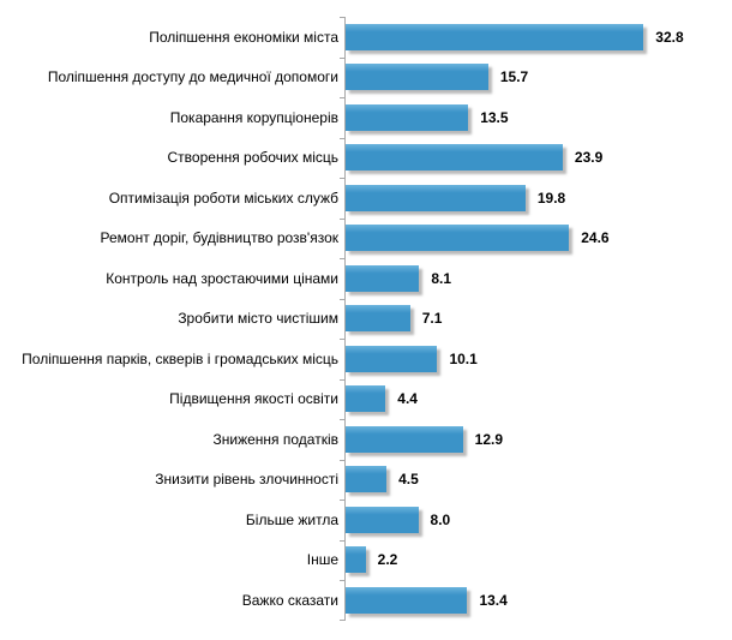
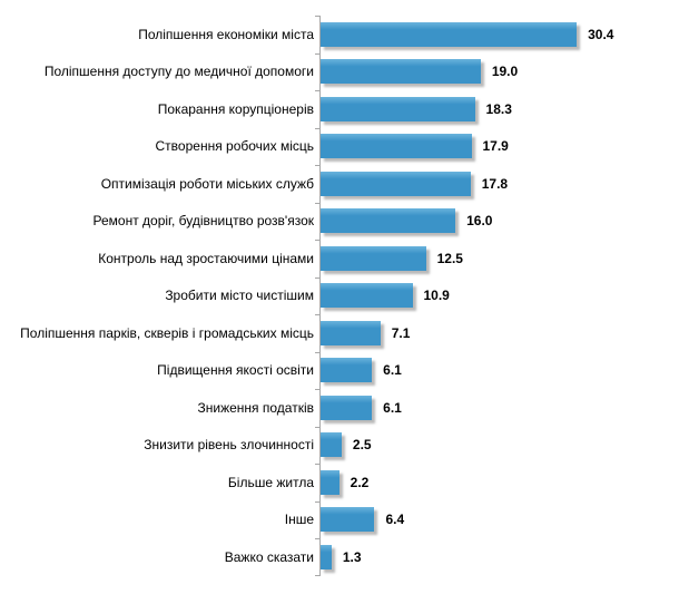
Поліпшення економіки міста: 32.8 -> 30.4
Поліпшення доступу до медичної допомоги: 15.7 -> 19.0
Покарання корупціонерів: 13.5 -> 18.3
Створення робочих місць: 23.9 -> 17.9
Оптимізація роботи міських служб: 19.8 -> 17.8
Ремонт доріг, будівництво розв'язок: 24.6 -> 16.0
Контроль над зростаючими цінами: 8.1 -> 12.5
Зробити місто чистішим: 7.1 -> 10.9
Поліпшення парків, скверів і громадських місць: 10.1 -> 7.1
Підвищення якості освіти: 4.4 -> 6.1
Зниження податків: 12.9 -> 6.1
Знизити рівень злочинності: 4.5 -> 2.5
Більше житла: 8.0 -> 2.2
Інше: 2.2 -> 6.4
Важко сказати: 13.4 -> 1.3
